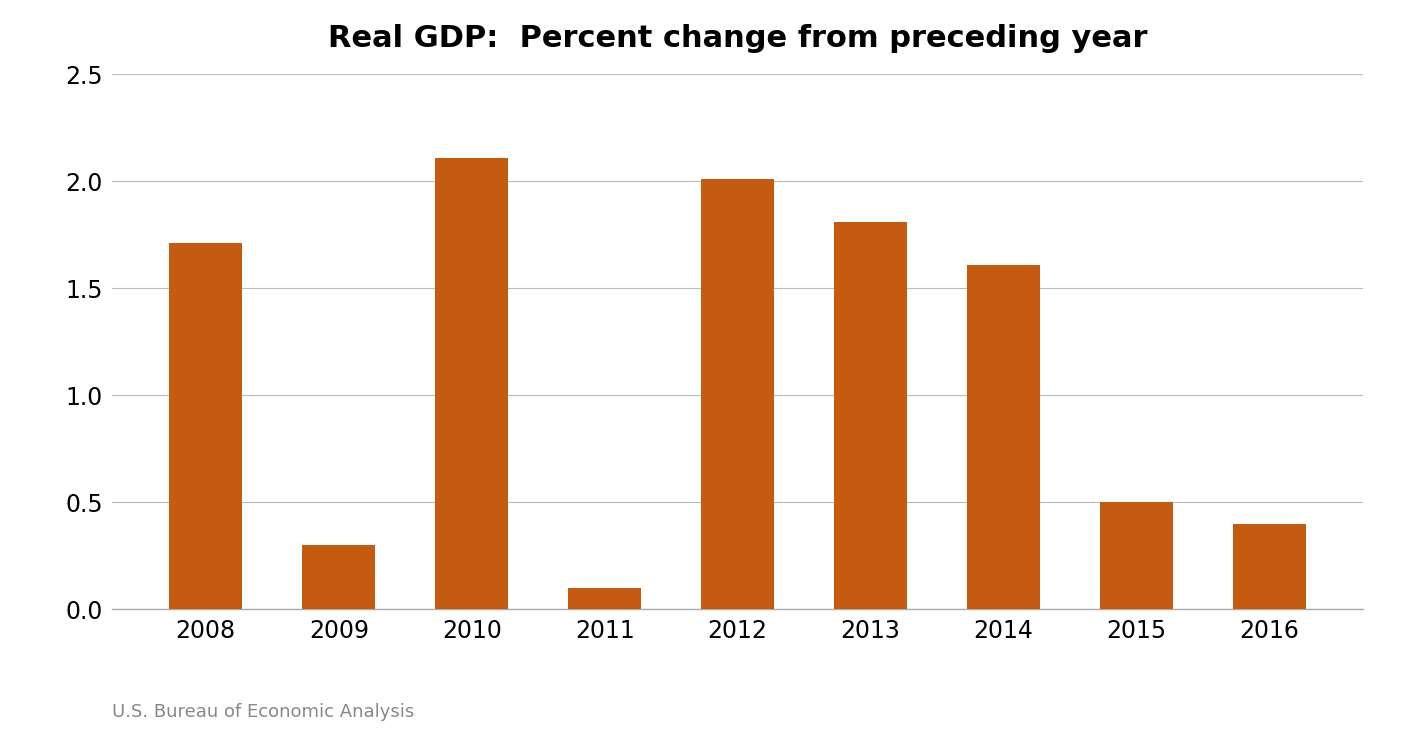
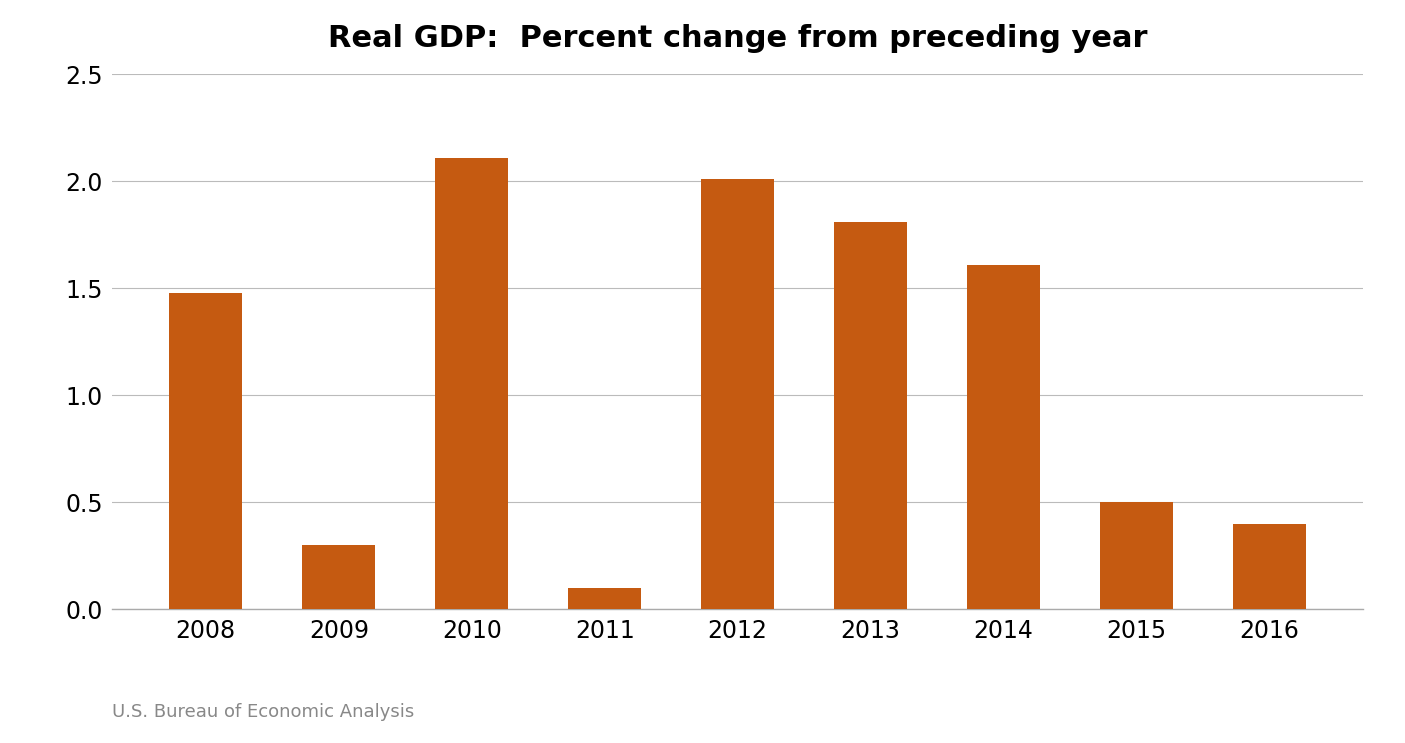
2008: 1.71 -> 1.48
